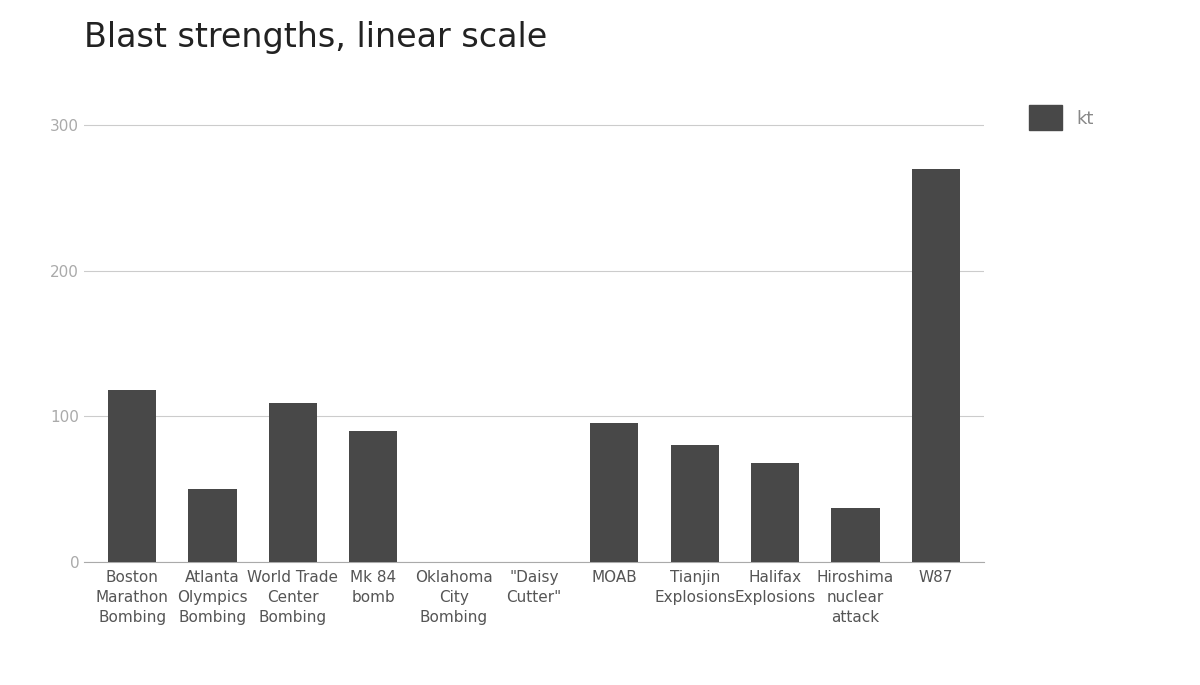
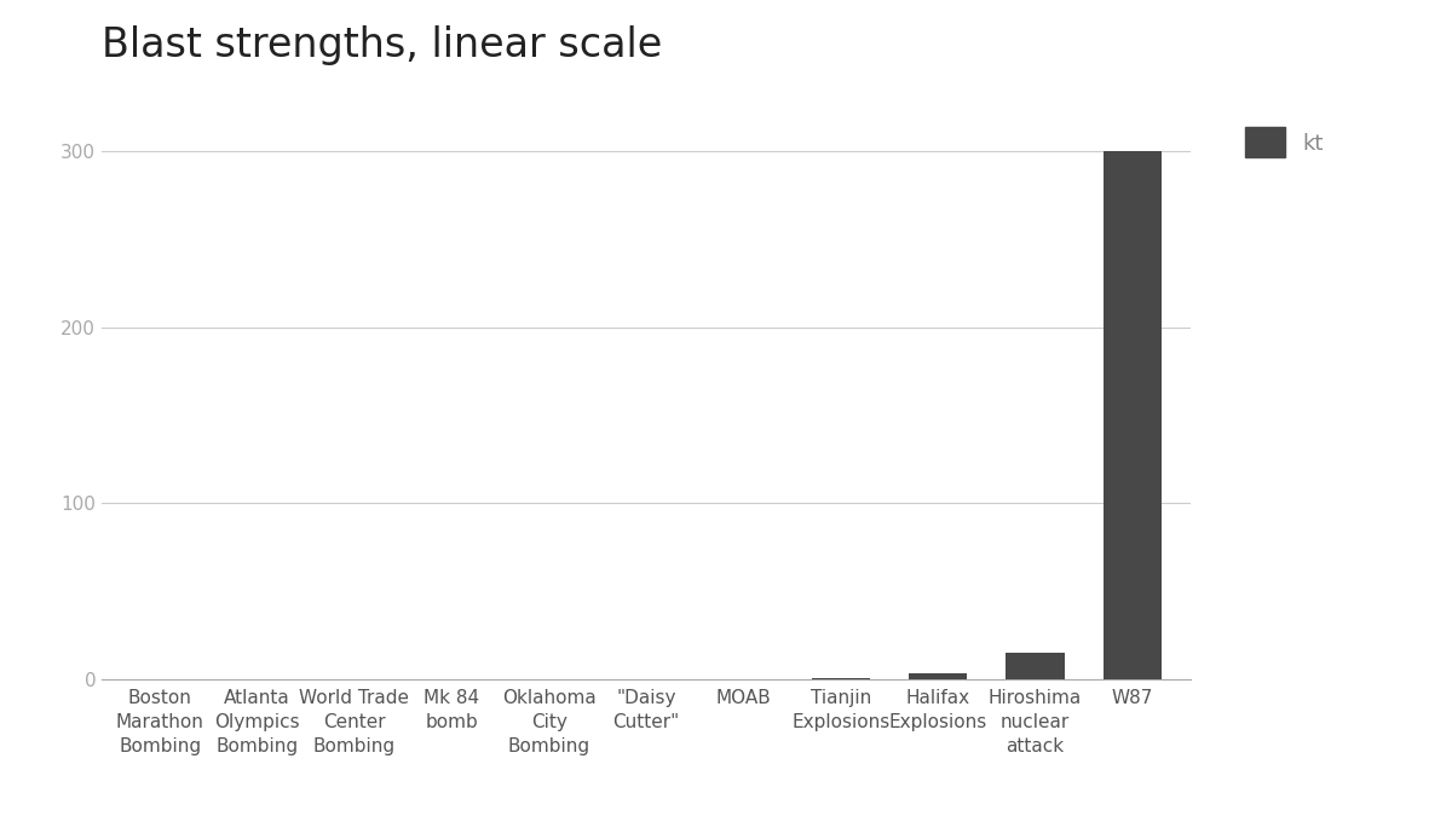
Boston Marathon Bombing: 118 -> 0
Atlanta Olympics Bombing: 50 -> 0
World Trade Center Bombing: 109 -> 0
Mk 84 bomb: 90 -> 0
MOAB: 95 -> 0
Tianjin Explosions: 80 -> 1
Halifax Explosions: 68 -> 3
Hiroshima nuclear attack: 37 -> 15
W87: 270 -> 300
